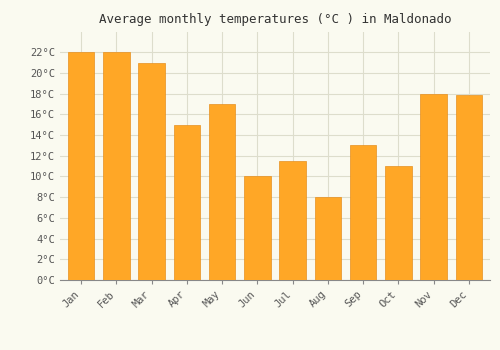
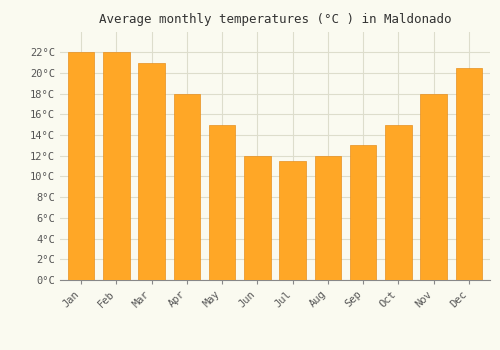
Apr: 15.0°C -> 18.0°C
May: 17.0°C -> 15.0°C
Jun: 10.0°C -> 12.0°C
Aug: 8.0°C -> 12.0°C
Oct: 11.0°C -> 15.0°C
Dec: 17.9°C -> 20.5°C
